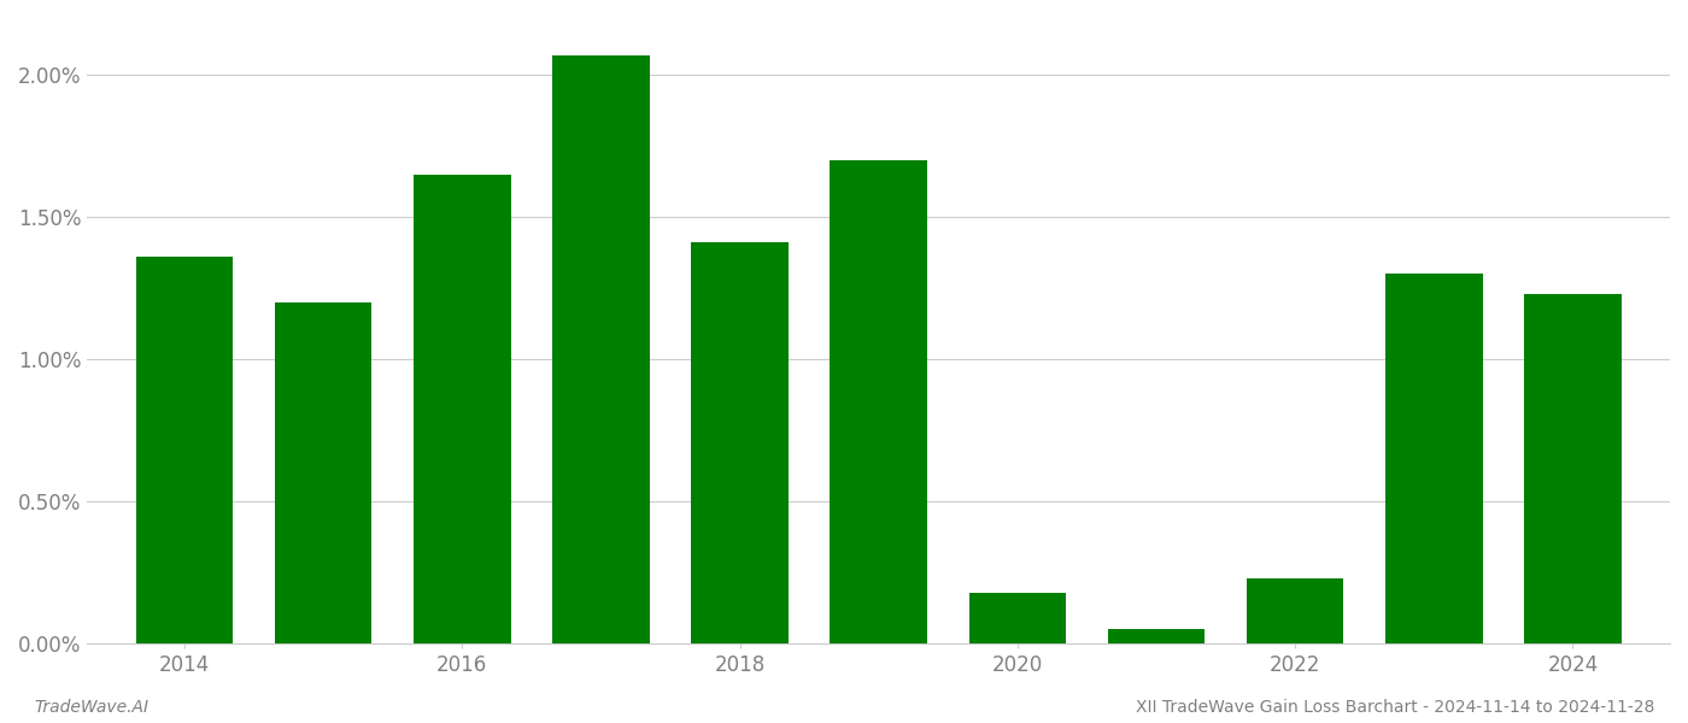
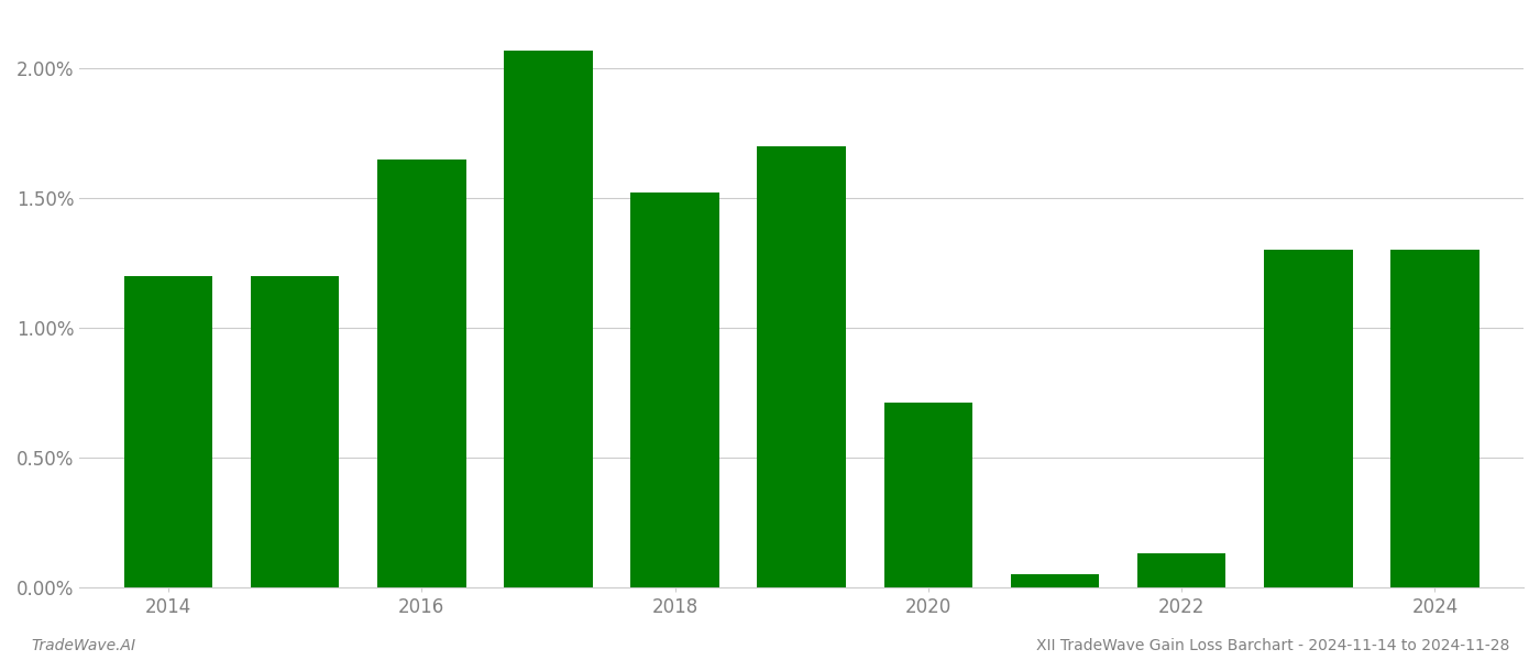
2014: 1.36% -> 1.20%
2018: 1.41% -> 1.52%
2020: 0.18% -> 0.71%
2022: 0.23% -> 0.13%
2024: 1.23% -> 1.30%
